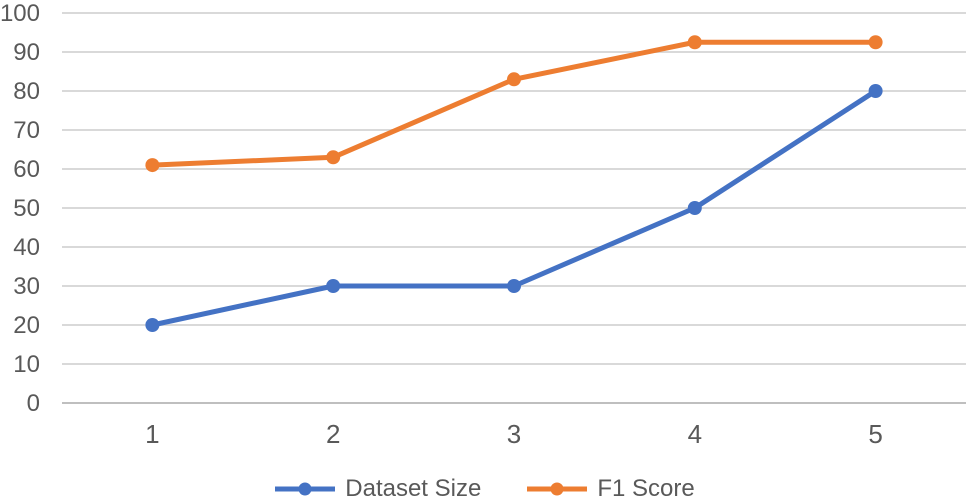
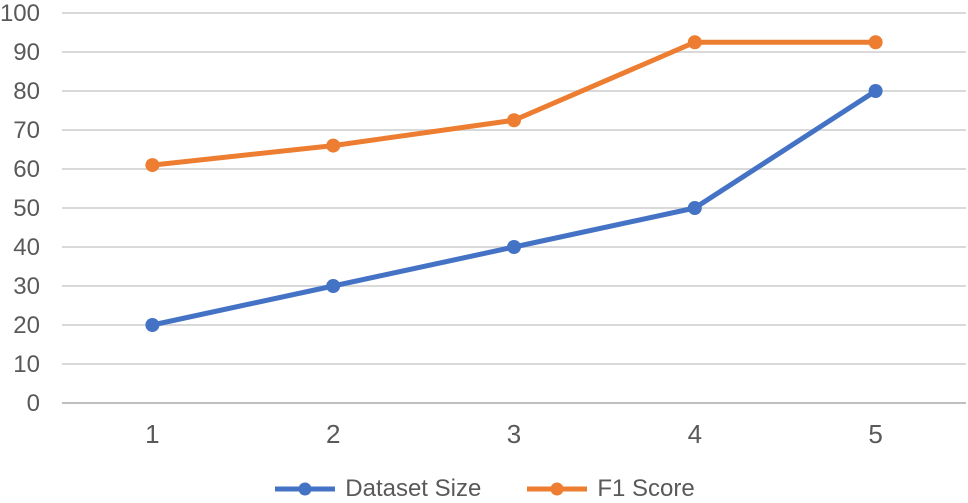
F1 Score/2: 63 -> 66
Dataset Size/3: 30 -> 40
F1 Score/3: 83 -> 72
